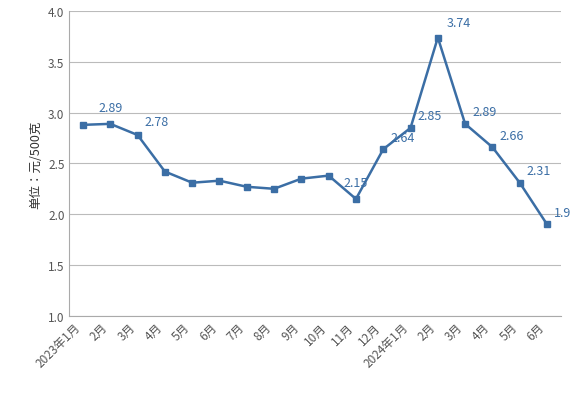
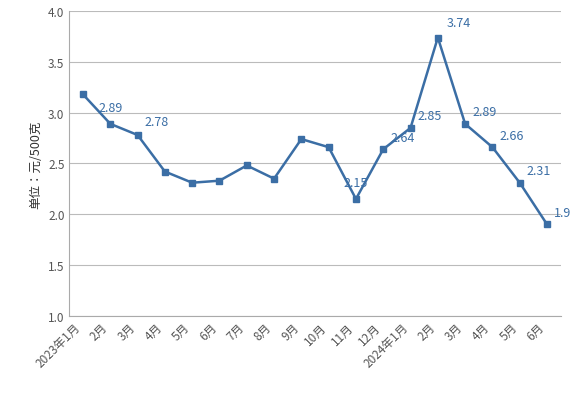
2023年1月: 2.88 -> 3.18
7月: 2.27 -> 2.48
8月: 2.25 -> 2.35
9月: 2.35 -> 2.74
10月: 2.38 -> 2.66
